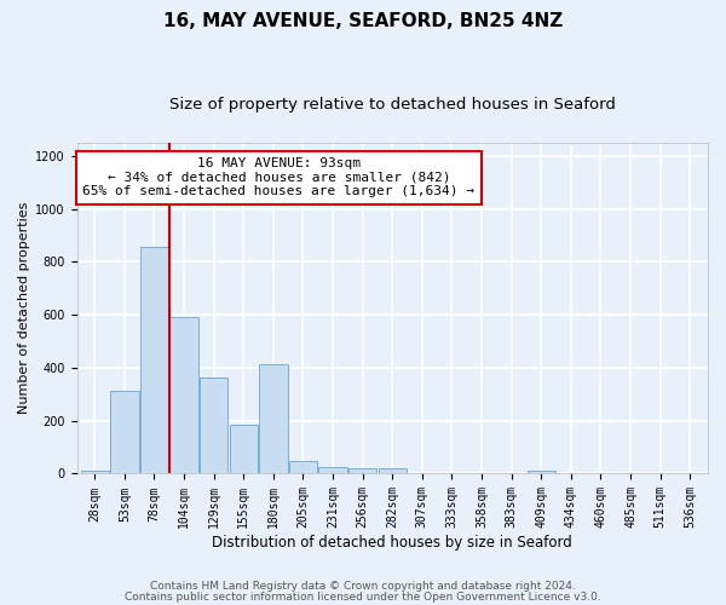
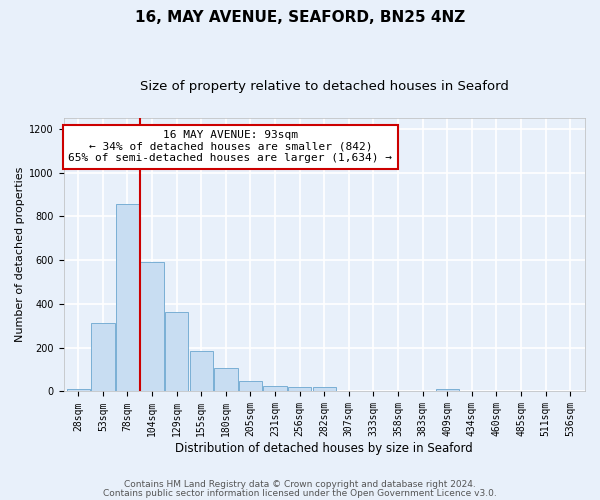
180sqm: 415 -> 105
